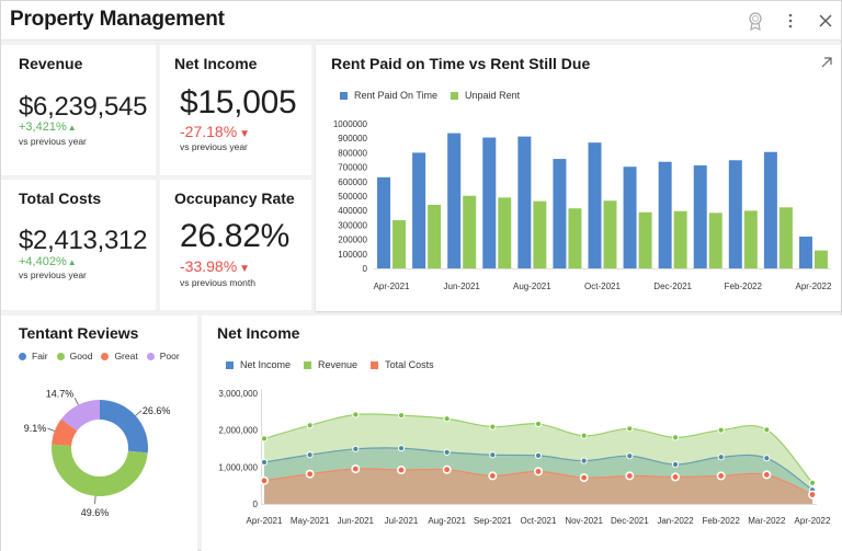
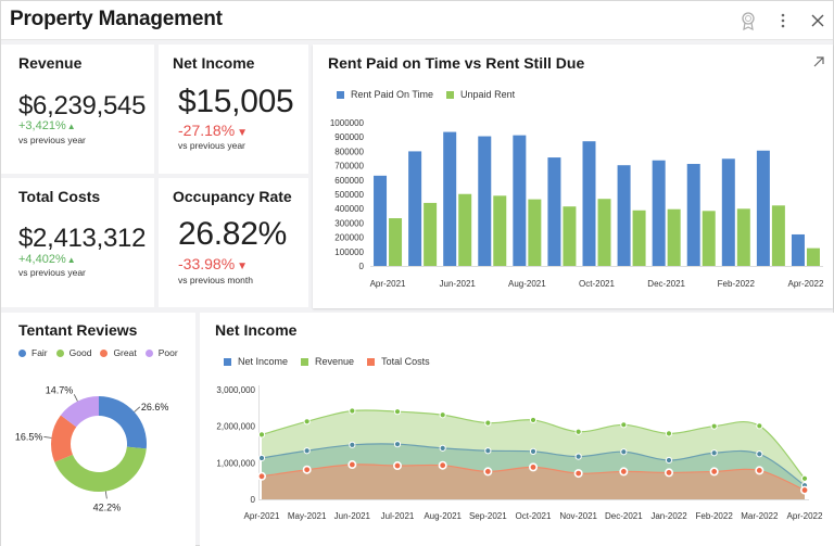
Tentant Reviews/Good: 49.6% -> 42.2%
Tentant Reviews/Great: 9.1% -> 16.5%
